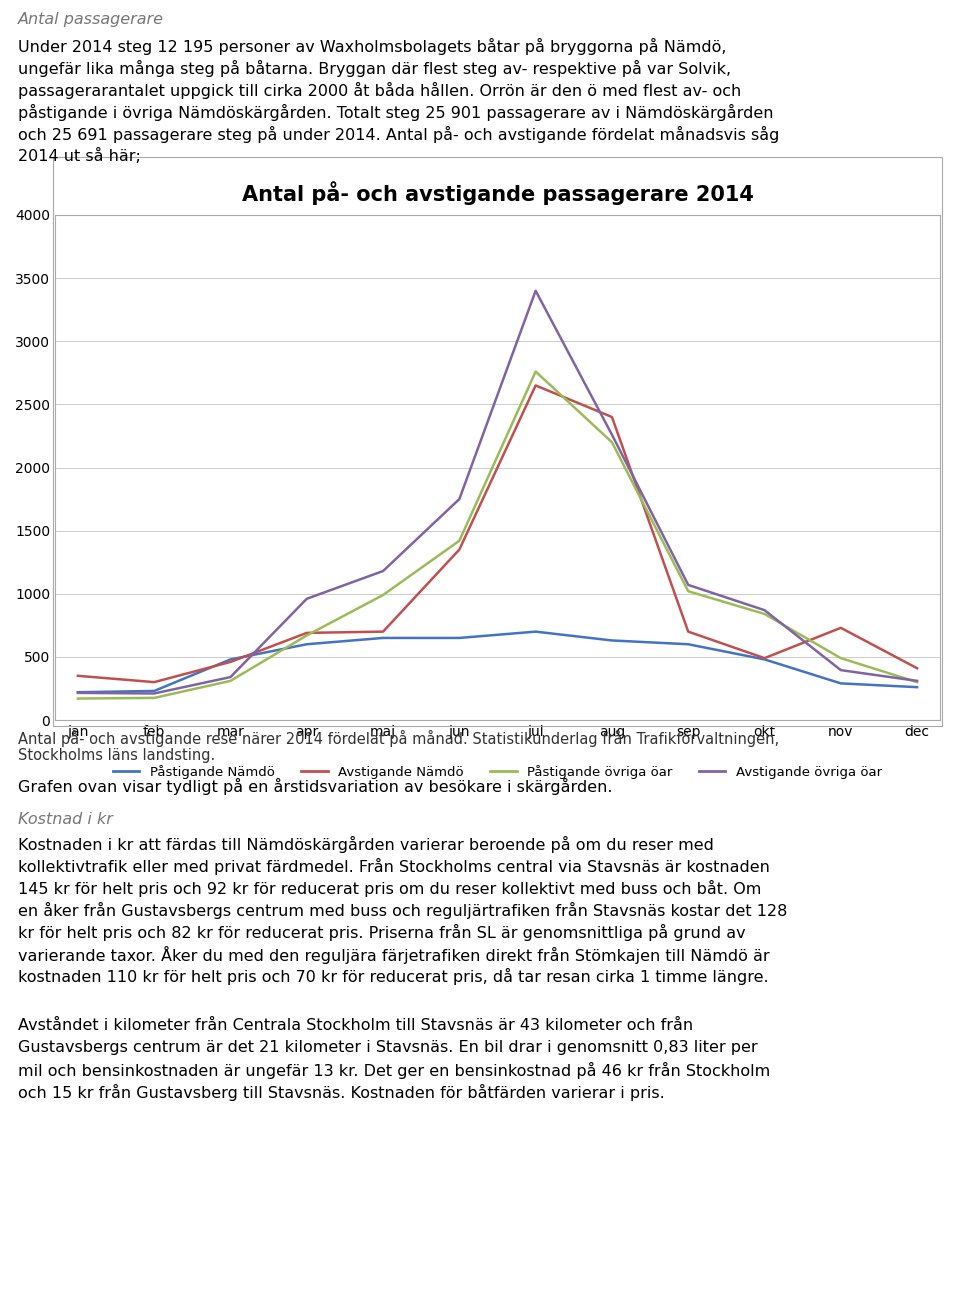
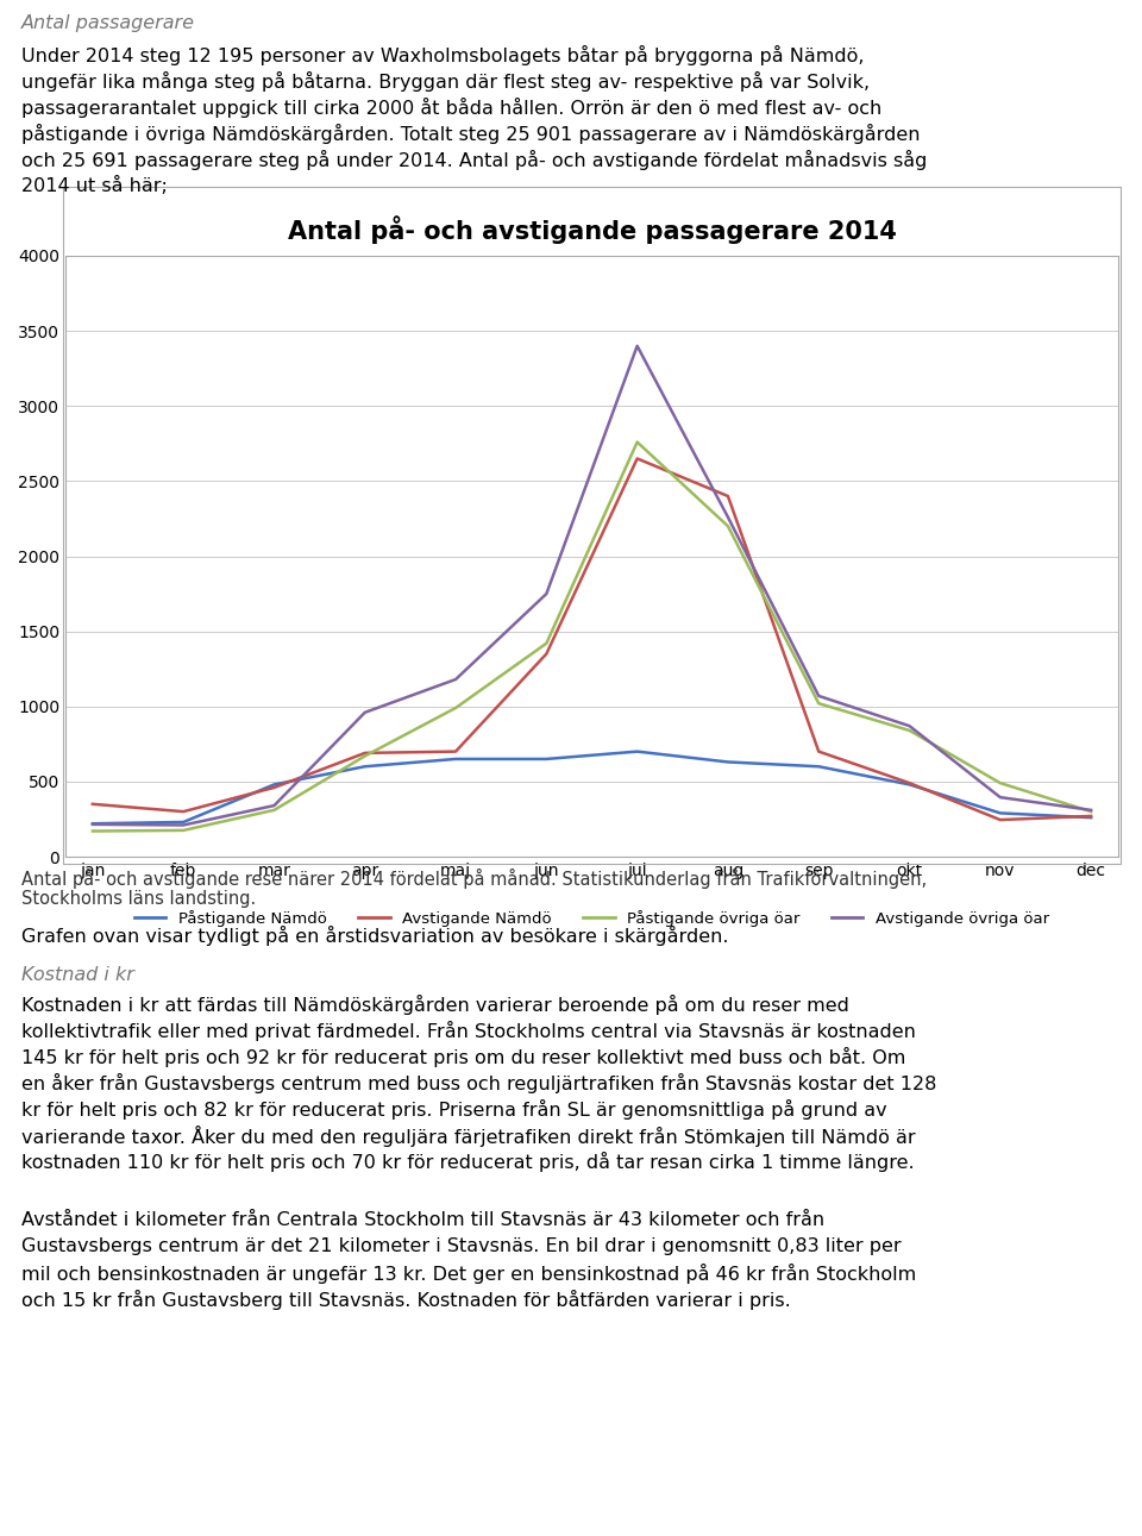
Avstigande Nämdö/nov: 730 -> 240
Avstigande Nämdö/dec: 410 -> 270
